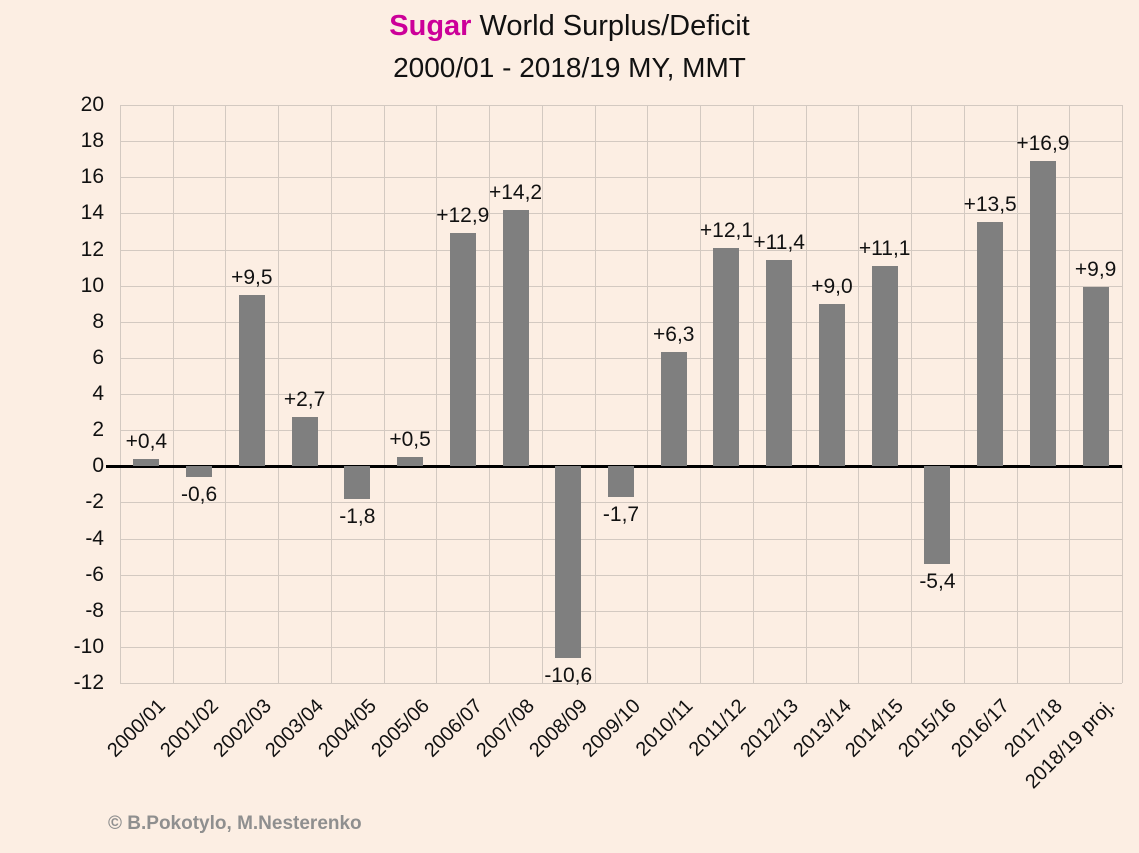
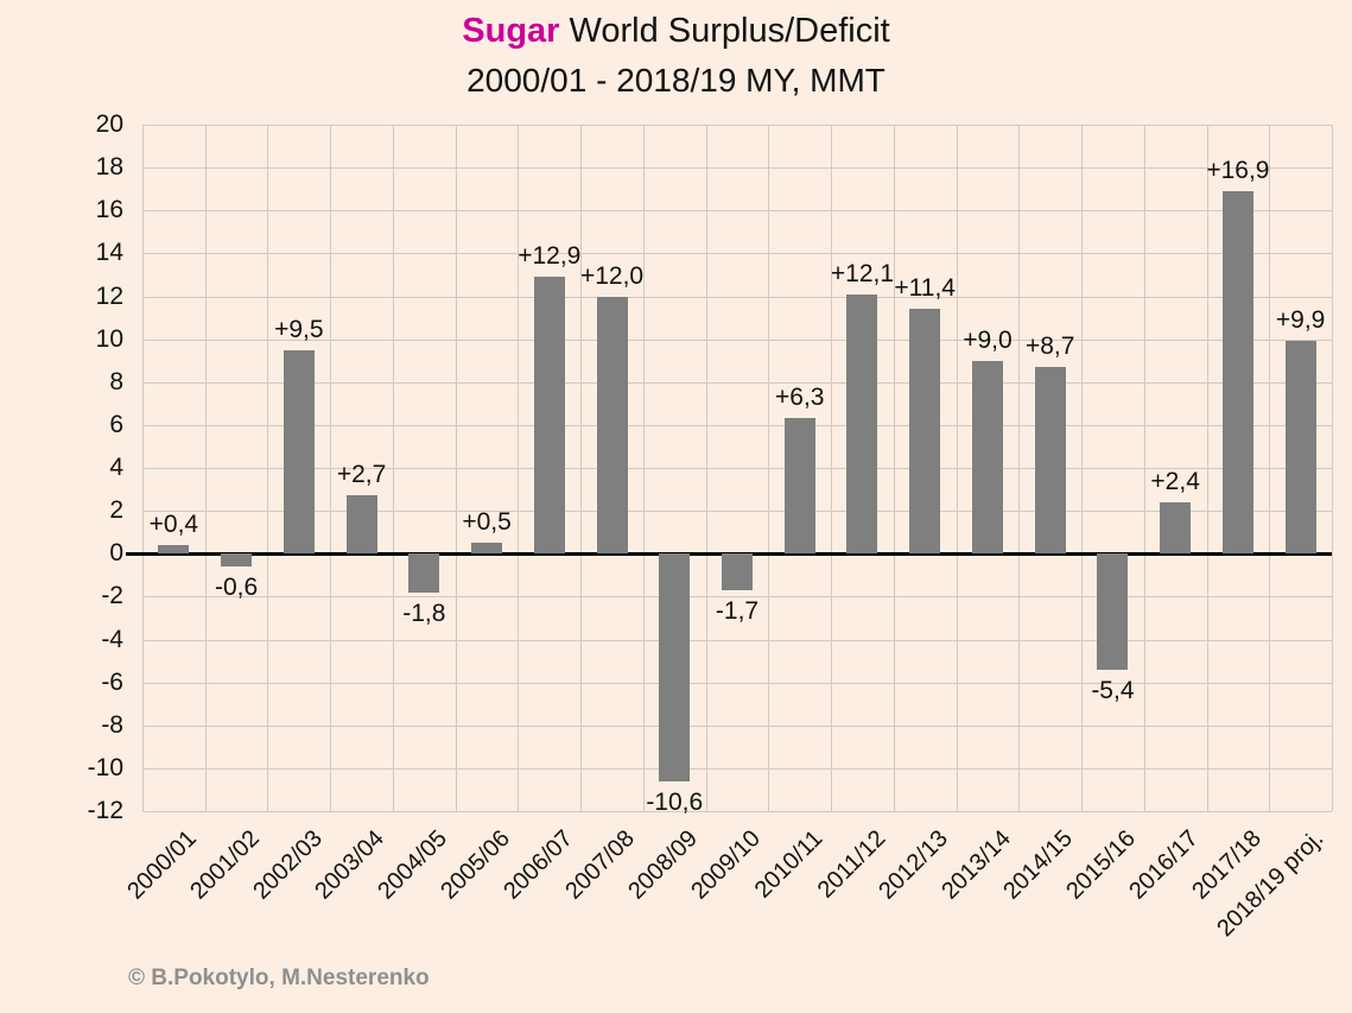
2007/08: +14,2 -> +12,0
2014/15: +11,1 -> +8,7
2016/17: +13,5 -> +2,4
